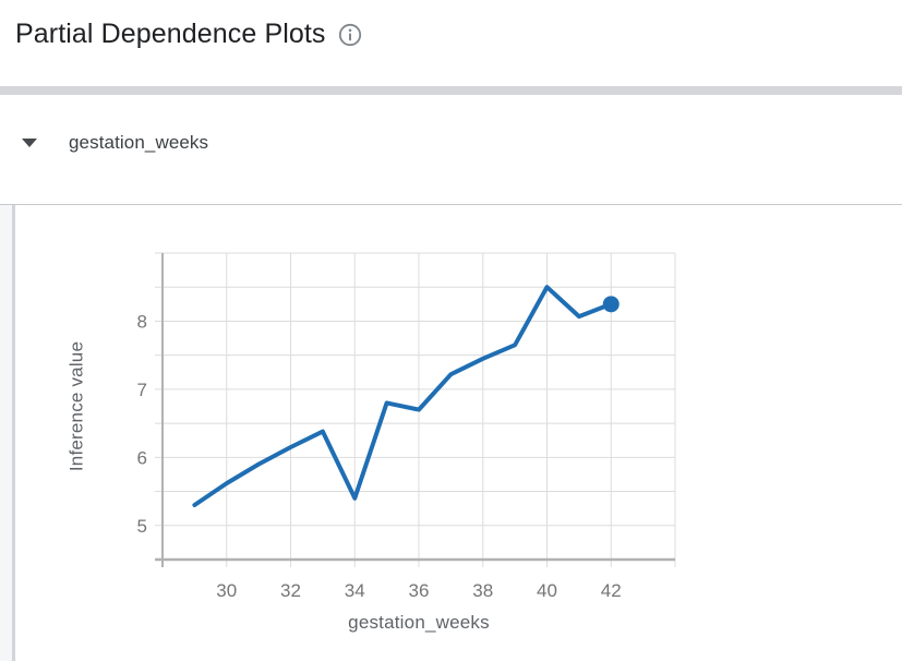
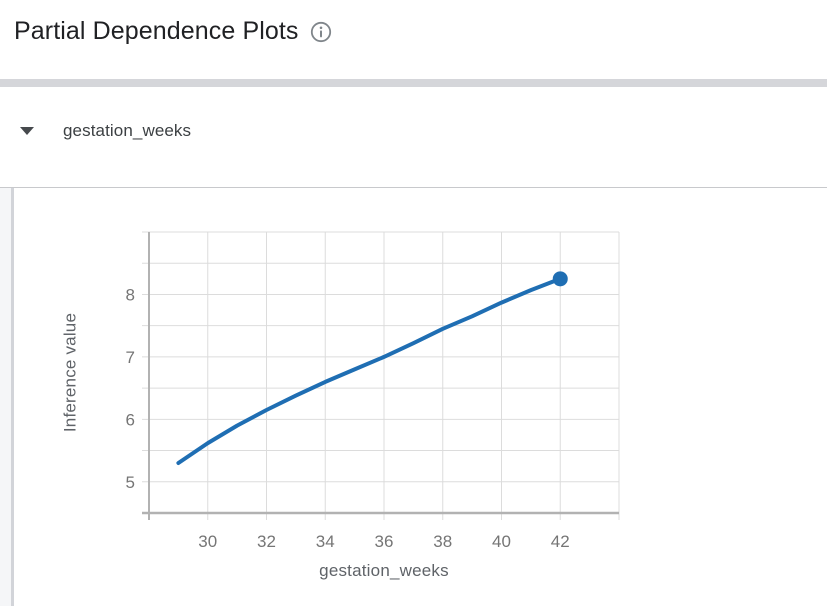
34: 5.4 -> 6.6
36: 6.7 -> 7.0
40: 8.5 -> 7.9
